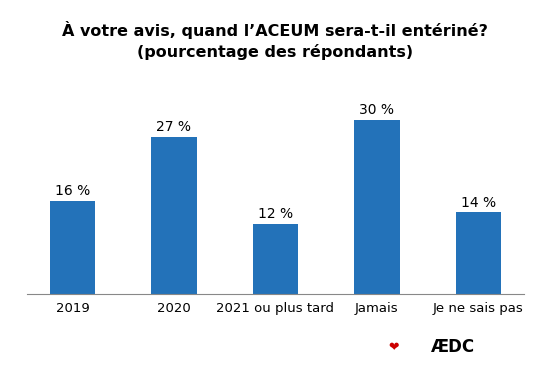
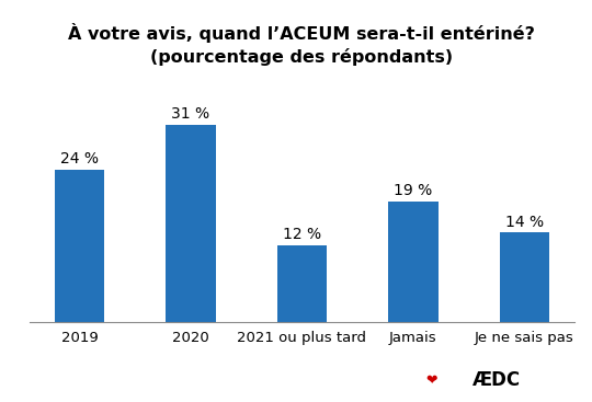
2019: 16 -> 24
2020: 27 -> 31
Jamais: 30 -> 19
